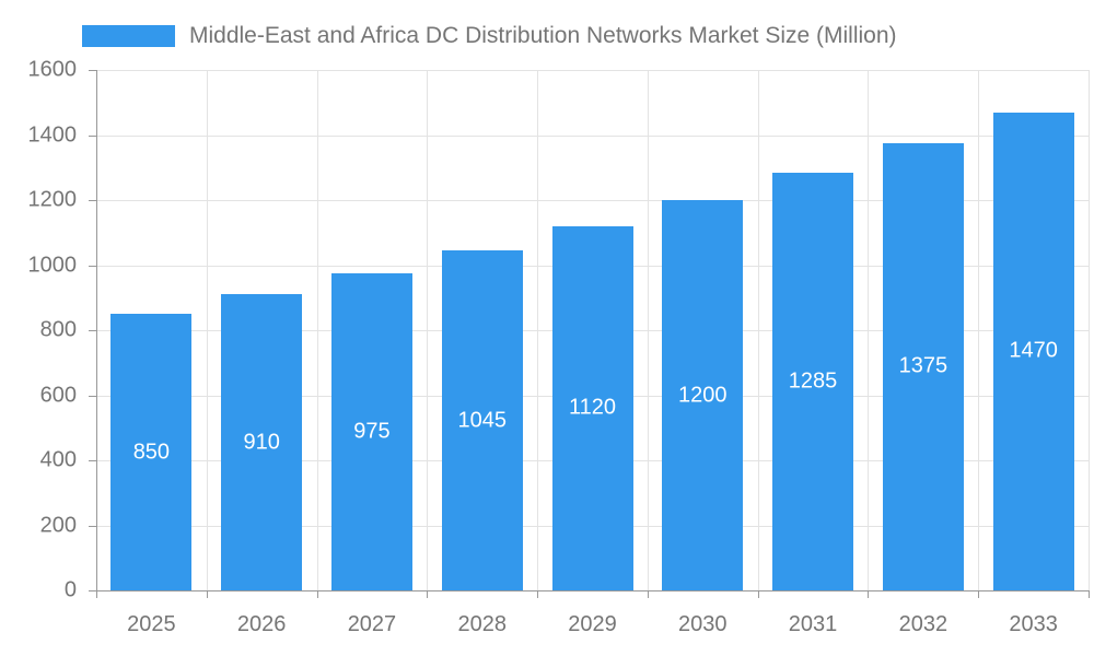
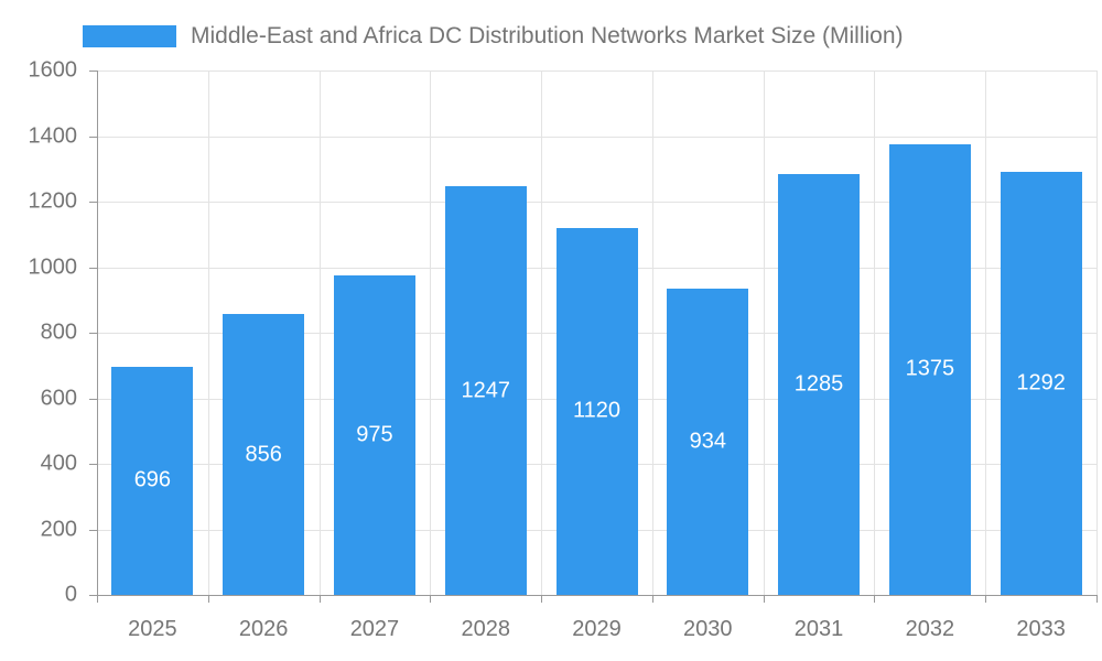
2025: 850 -> 696
2026: 910 -> 856
2028: 1045 -> 1247
2030: 1200 -> 934
2033: 1470 -> 1292
